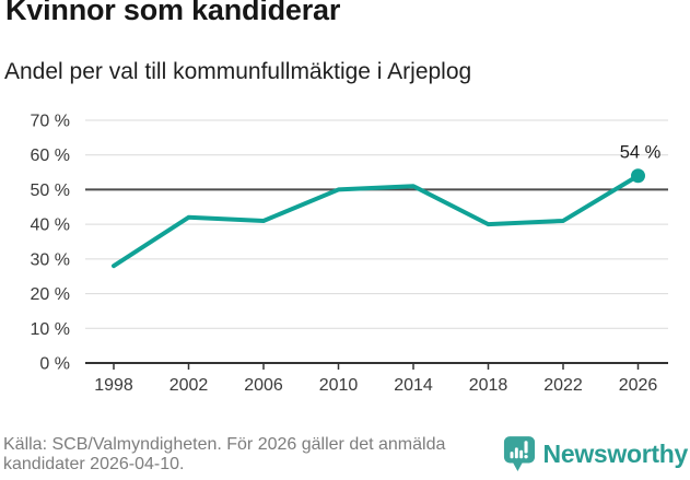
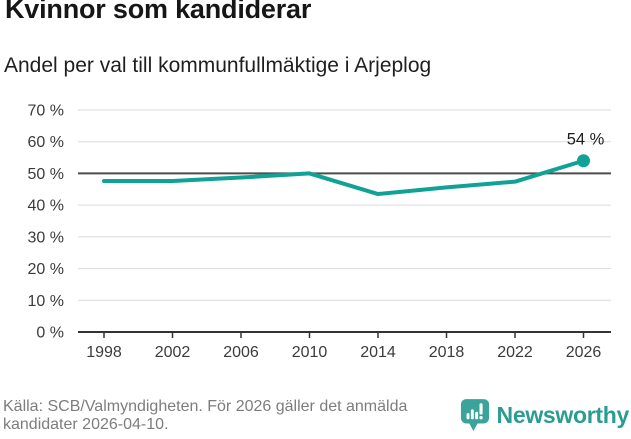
1998: 28% -> 48%
2002: 42% -> 48%
2006: 41% -> 49%
2014: 51% -> 44%
2018: 40% -> 46%
2022: 41% -> 47%
